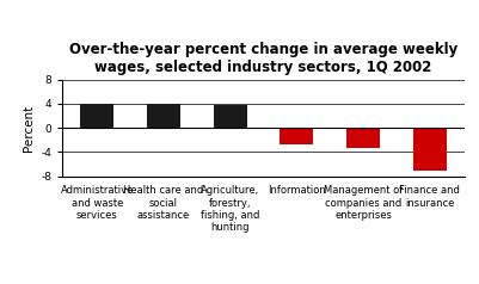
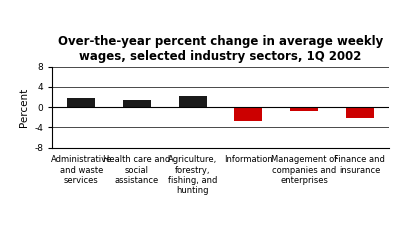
Administrative and waste services: 4.0 -> 1.8
Health care and social assistance: 4.0 -> 1.4
Agriculture, forestry, fishing, and hunting: 3.7 -> 2.2
Management of companies and enterprises: -3.3 -> -0.8
Finance and insurance: -7.0 -> -2.2
